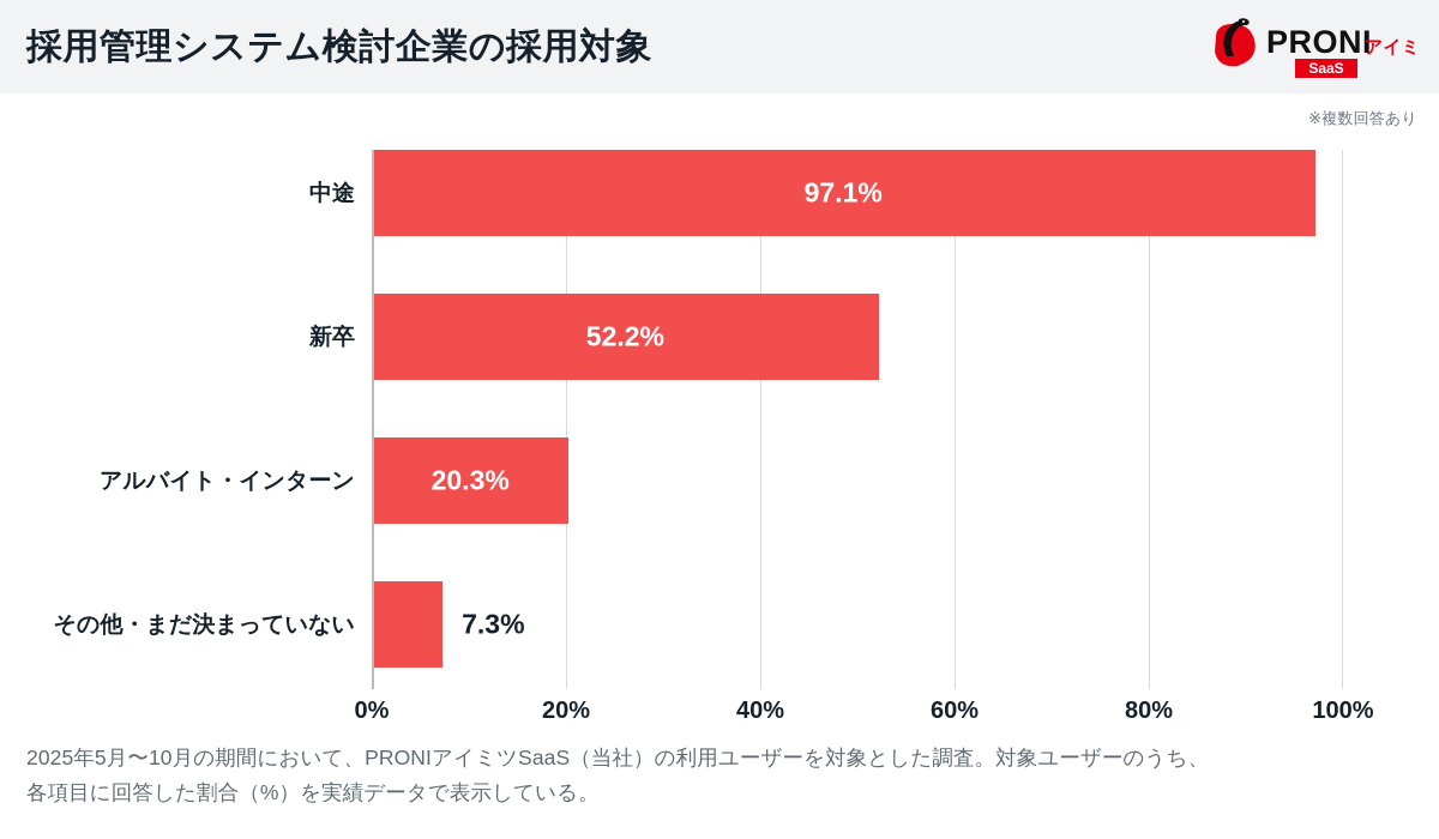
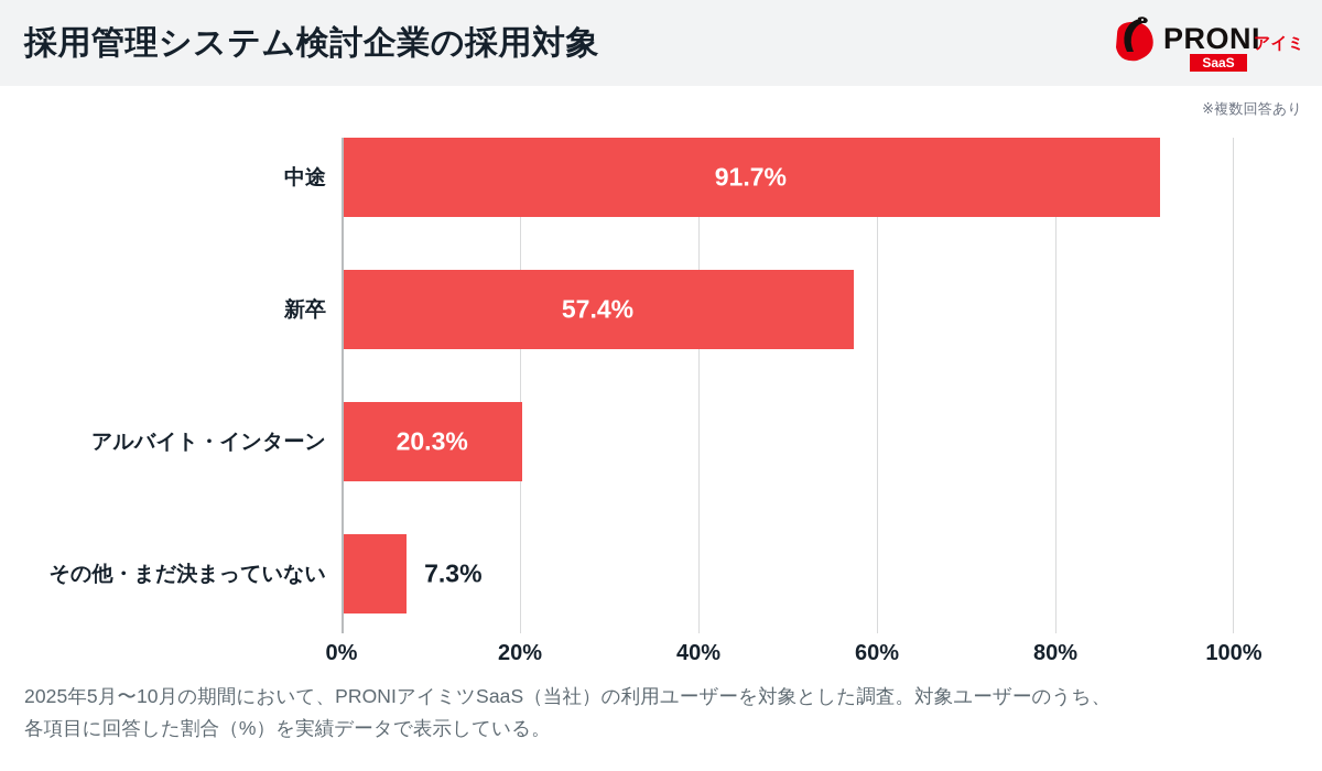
中途: 97.1% -> 91.7%
新卒: 52.2% -> 57.4%
